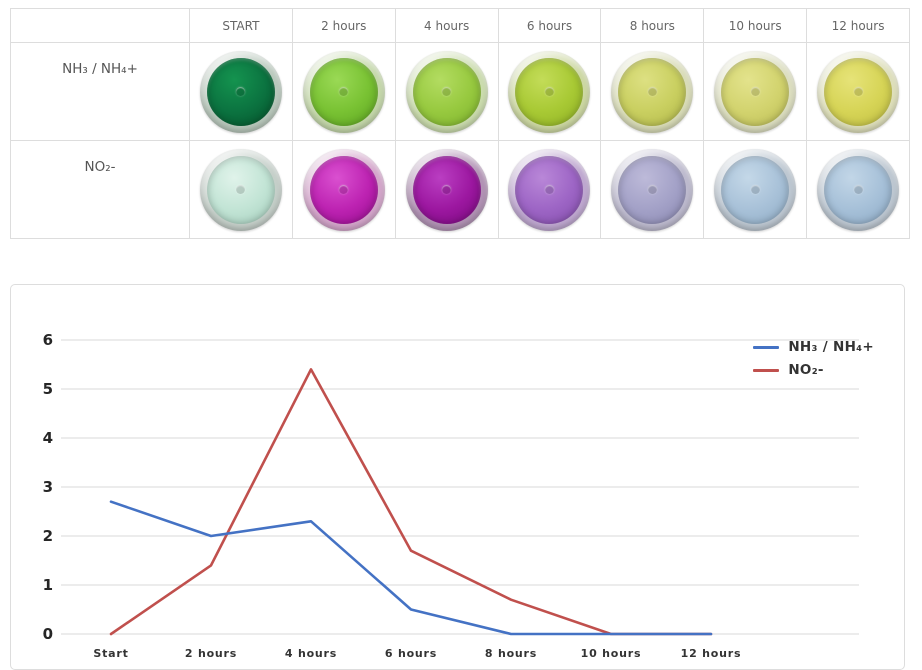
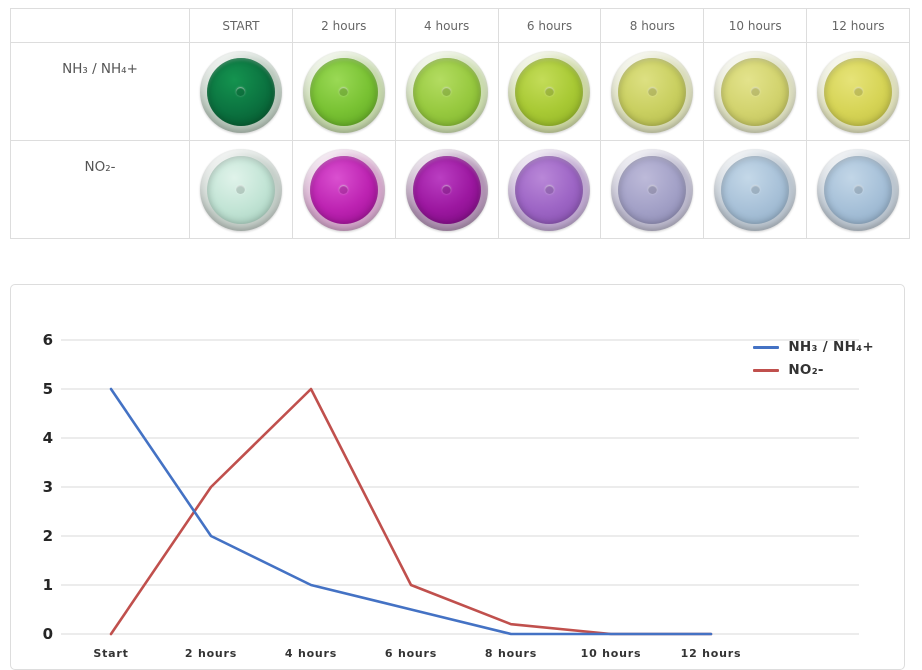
NH₃ / NH₄+/Start: 2.7 -> 5.0
NO₂-/2 hours: 1.4 -> 3.0
NH₃ / NH₄+/4 hours: 2.3 -> 1.0
NO₂-/4 hours: 5.4 -> 5.0
NO₂-/6 hours: 1.7 -> 1.0
NO₂-/8 hours: 0.7 -> 0.2
